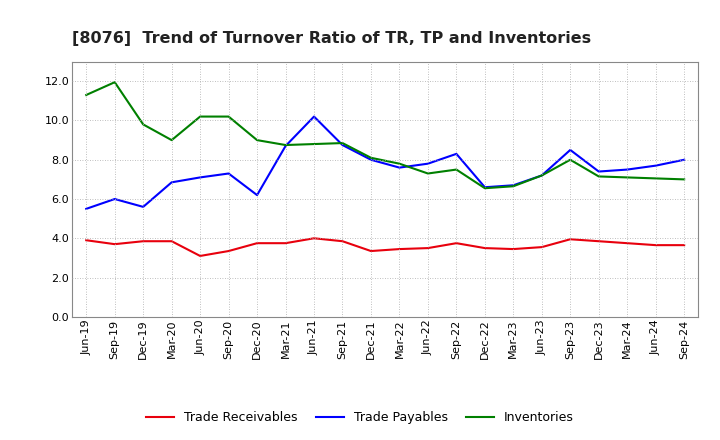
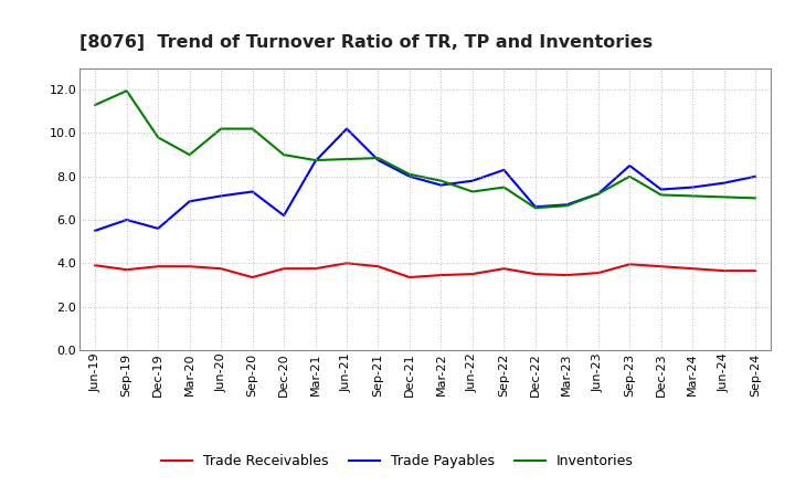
Trade Receivables/Jun-20: 3.1 -> 3.8
